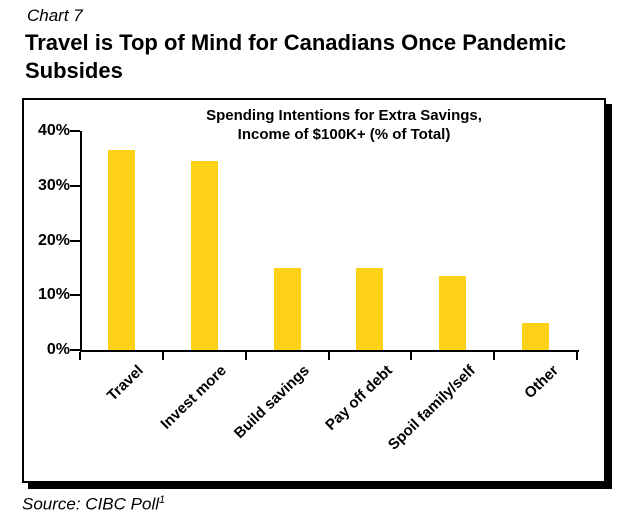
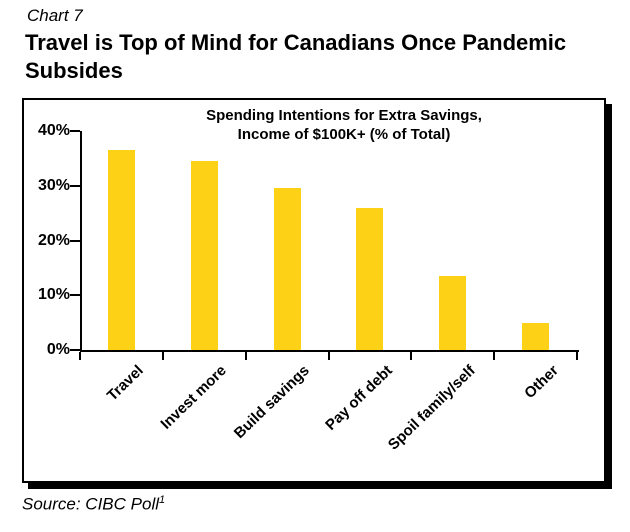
Build savings: 15% -> 30%
Pay off debt: 15% -> 26%
